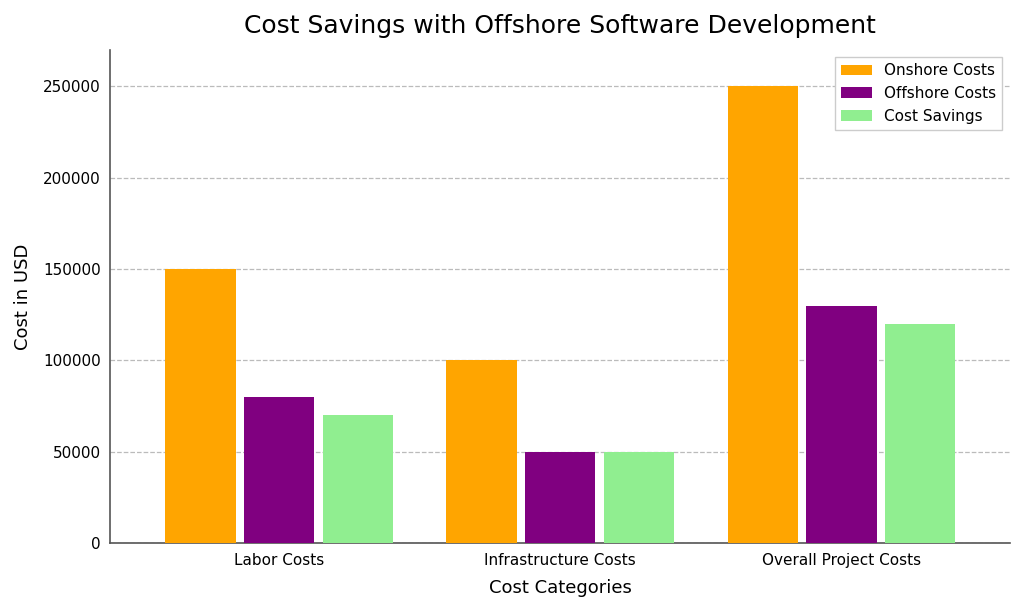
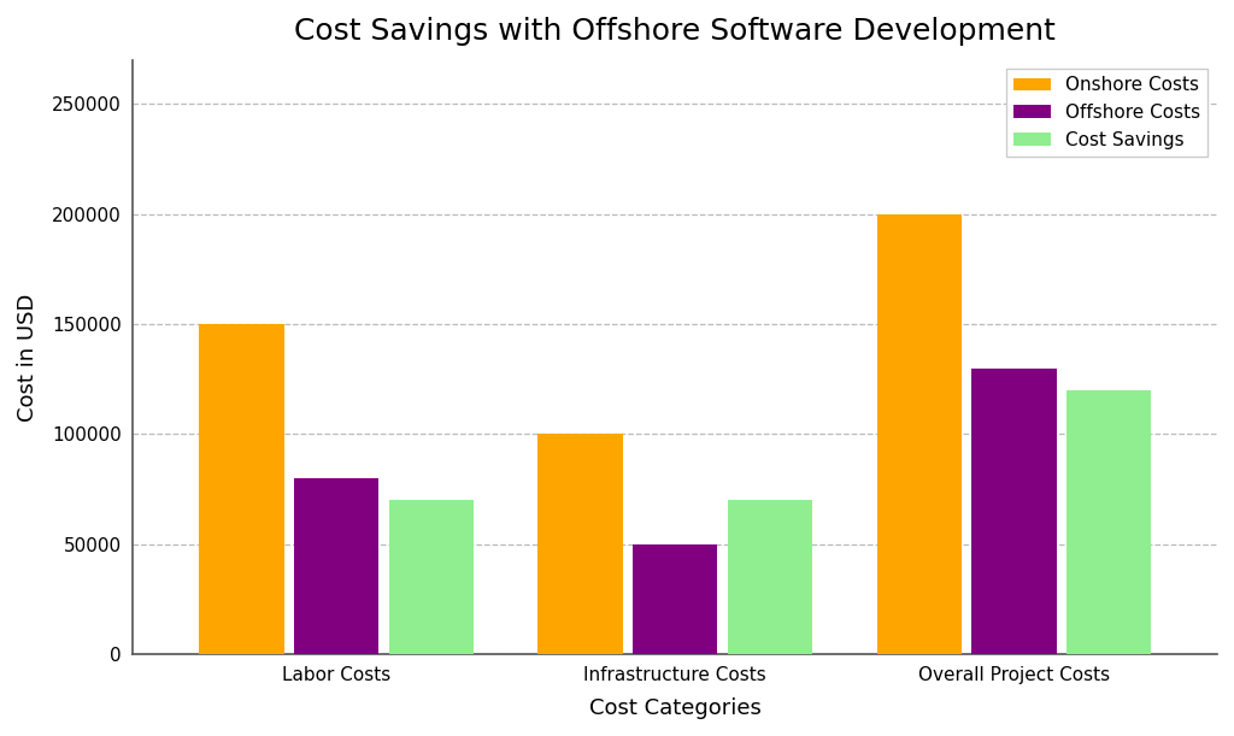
Cost Savings/Infrastructure Costs: 50000 -> 70000
Onshore Costs/Overall Project Costs: 250000 -> 200000
